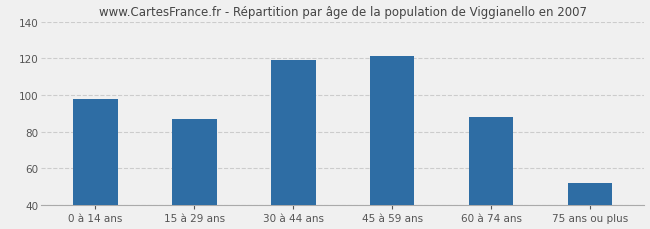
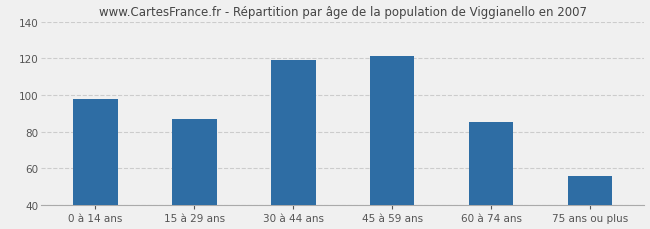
60 à 74 ans: 88 -> 85
75 ans ou plus: 52 -> 56
